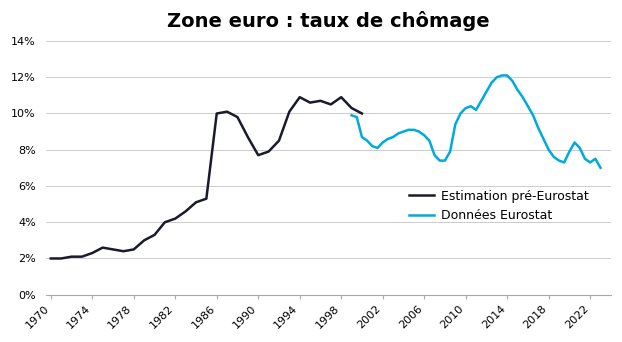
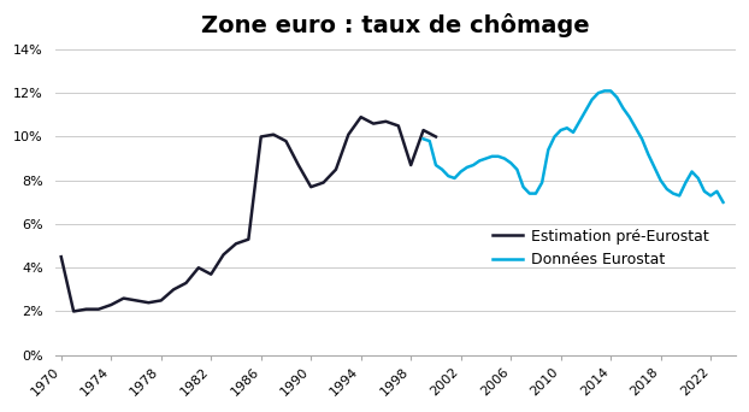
Estimation pré-Eurostat/1970: 2.0% -> 4.5%
Estimation pré-Eurostat/1982: 4.2% -> 3.7%
Estimation pré-Eurostat/1998: 10.9% -> 8.7%
